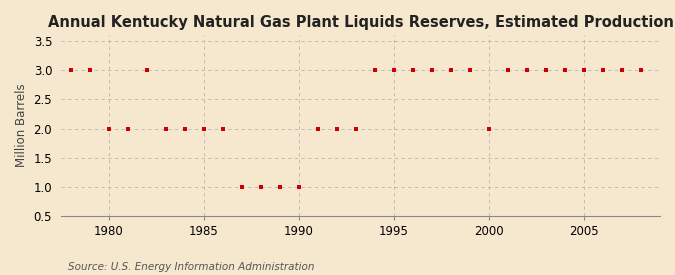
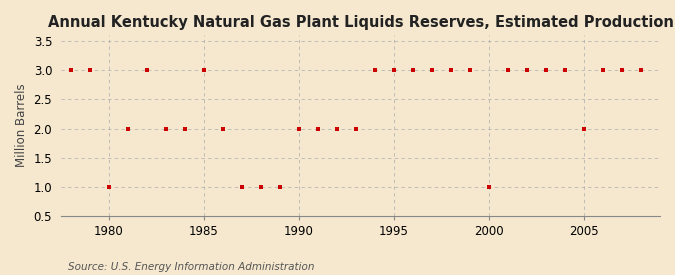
1980: 2 -> 1
1985: 2 -> 3
1990: 1 -> 2
2000: 2 -> 1
2005: 3 -> 2
